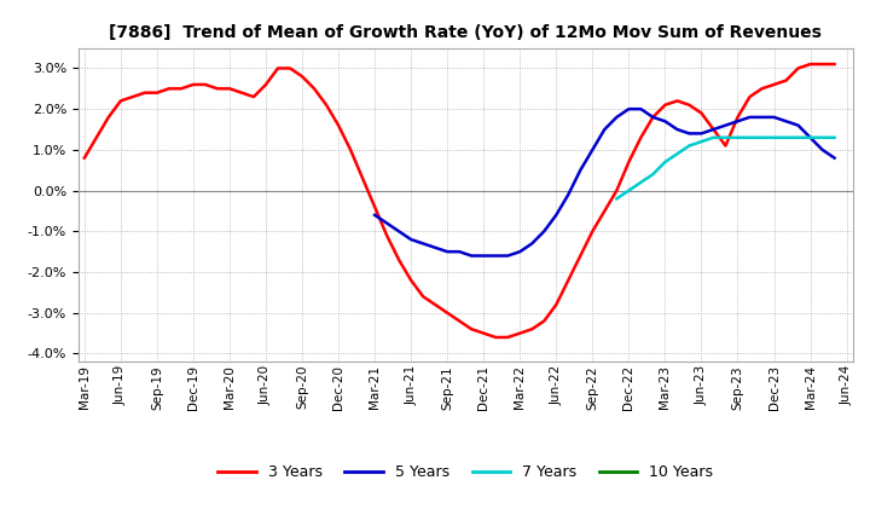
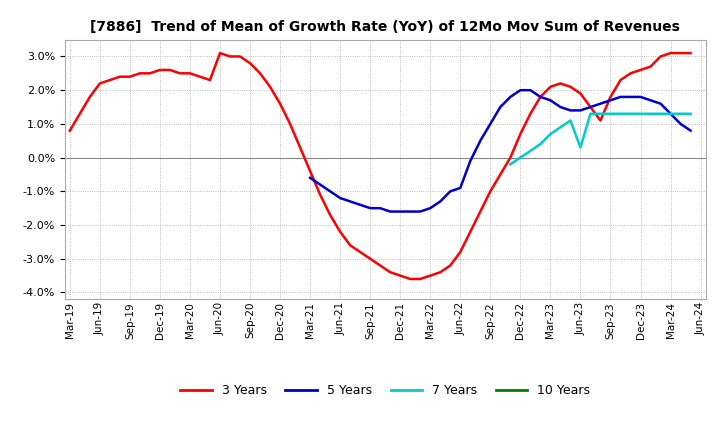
3 Years/Jun-20: 2.6% -> 3.1%
5 Years/Jun-22: -0.6% -> -0.9%
7 Years/Jun-23: 1.2% -> 0.3%
